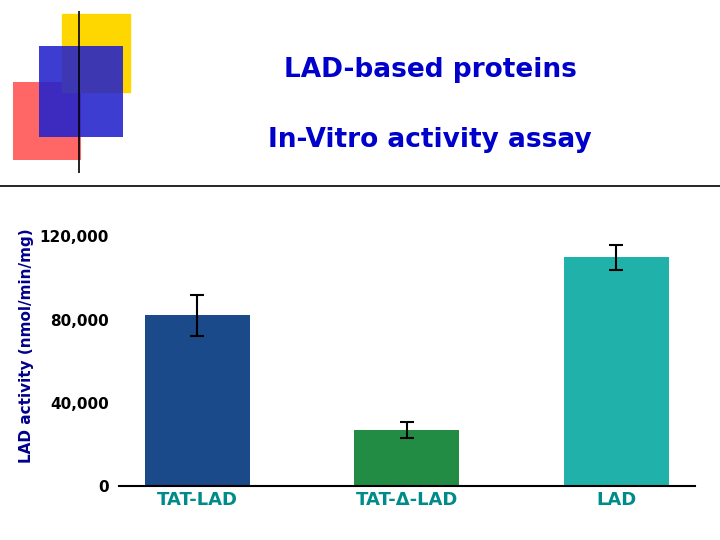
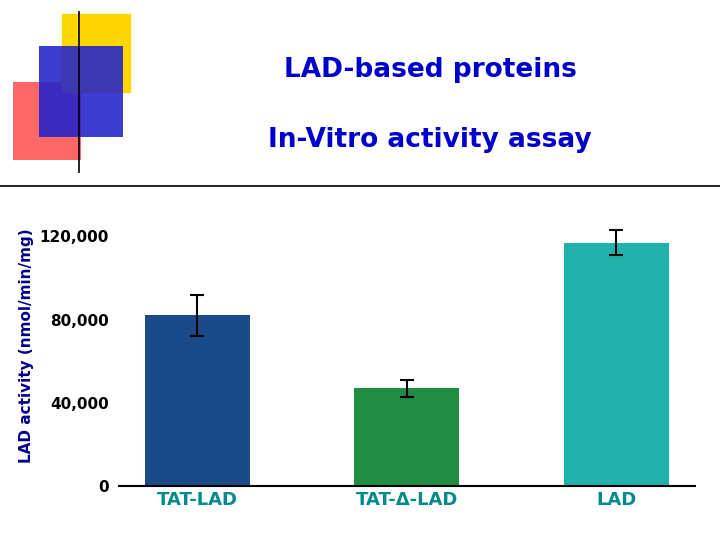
TAT-Δ-LAD: 27,000 -> 47,000
LAD: 110,000 -> 117,000
